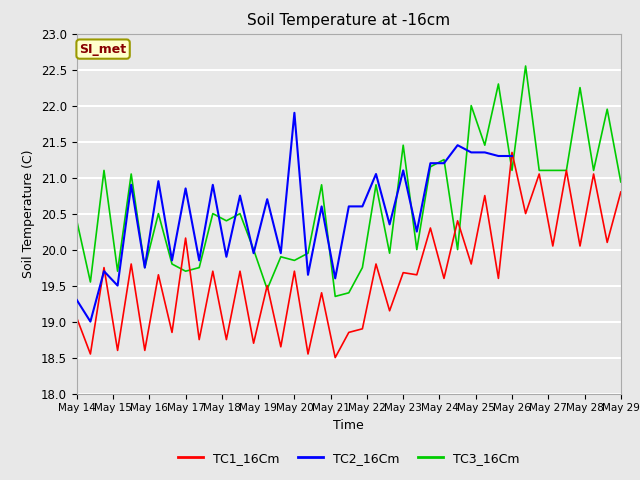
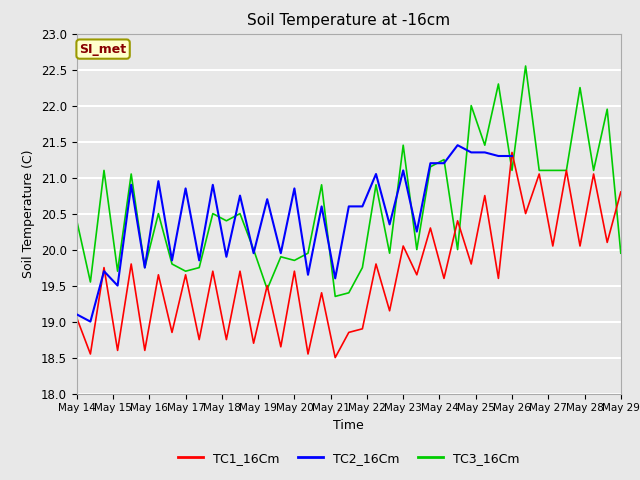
TC2_16Cm/May 14: 19.30 -> 19.10
TC1_16Cm/May 17: 20.16 -> 19.65
TC2_16Cm/May 20: 21.90 -> 20.85
TC1_16Cm/May 23: 19.68 -> 20.05
TC3_16Cm/May 29: 20.94 -> 19.95
